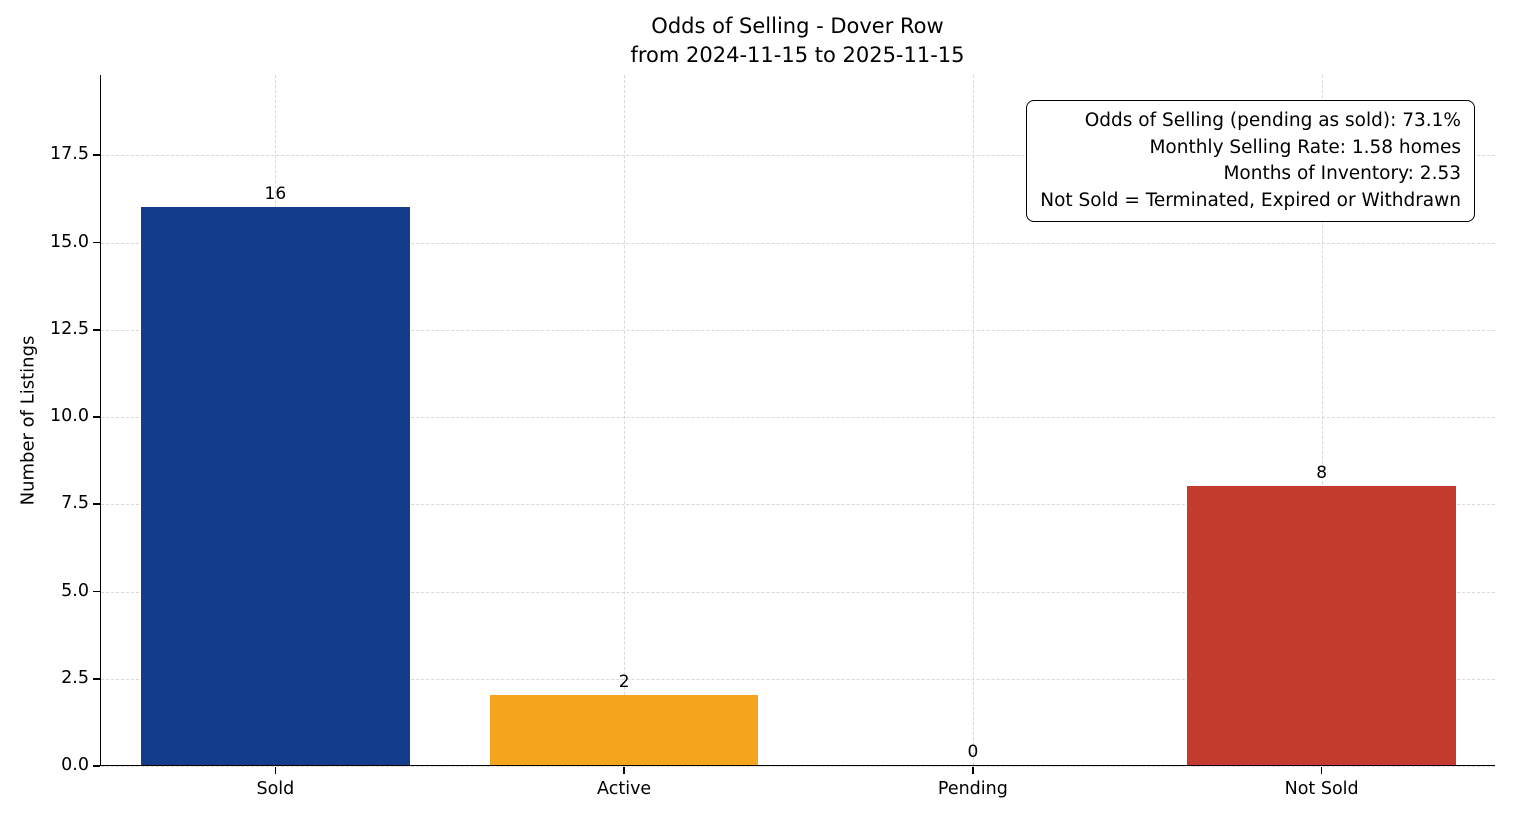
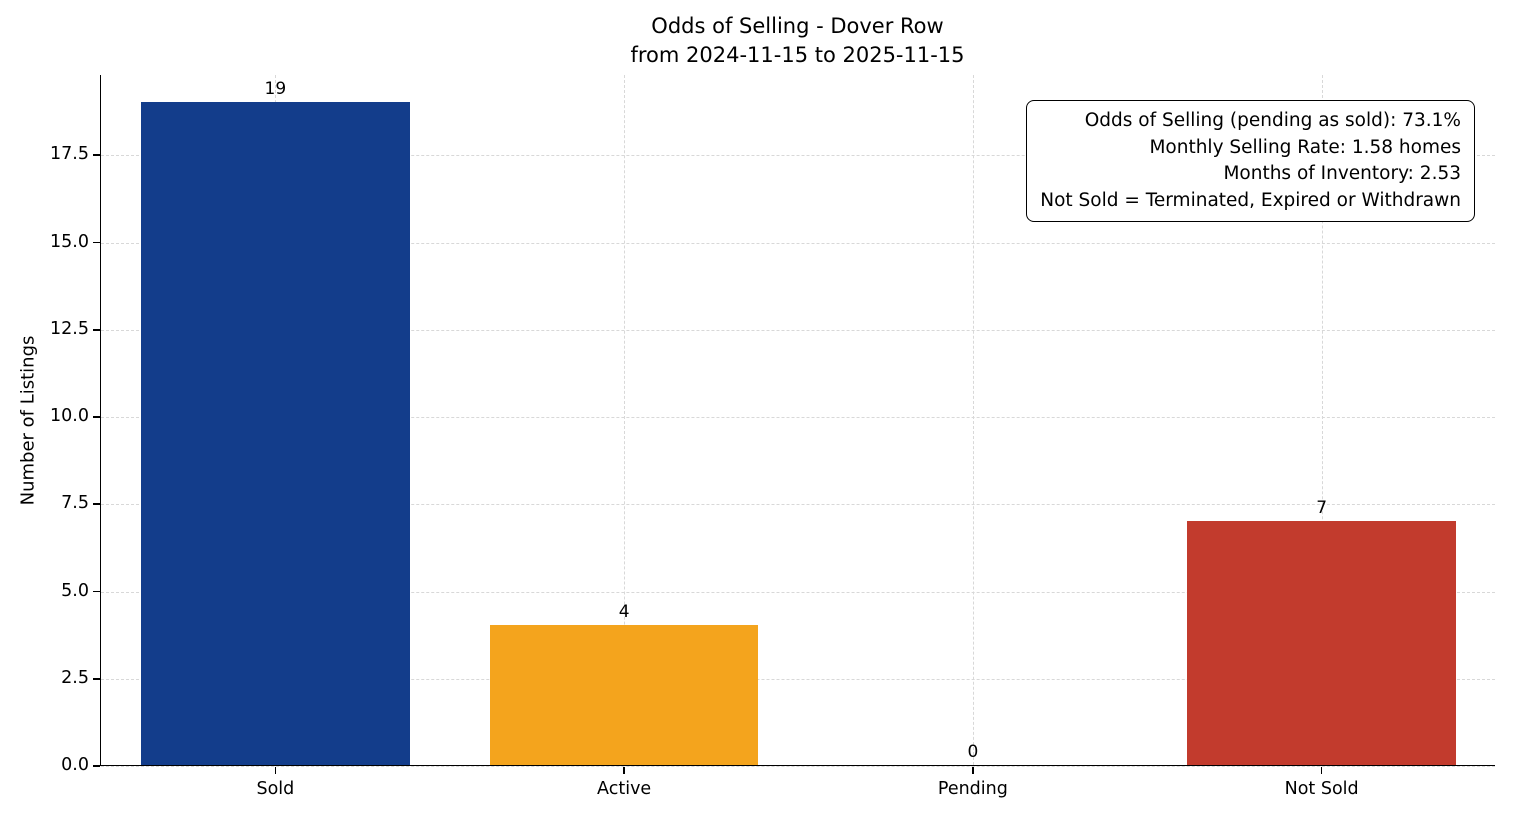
Sold: 16 -> 19
Active: 2 -> 4
Not Sold: 8 -> 7
